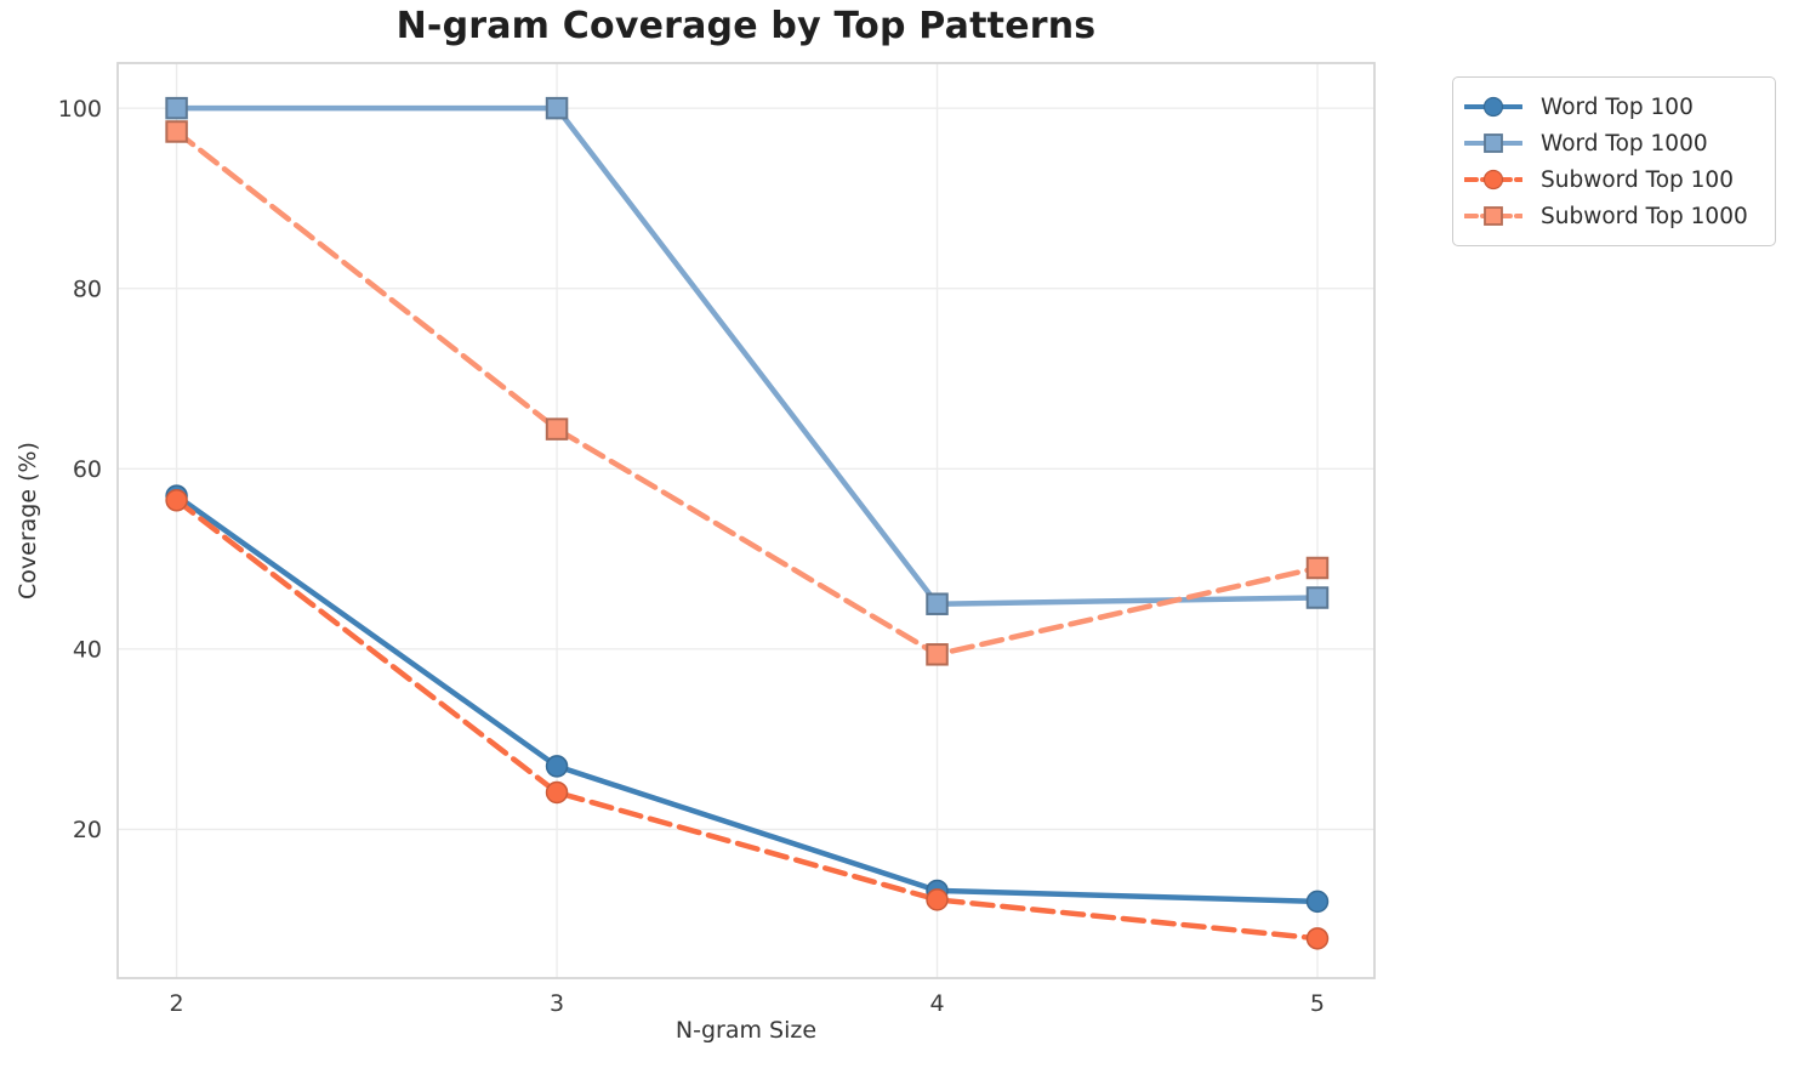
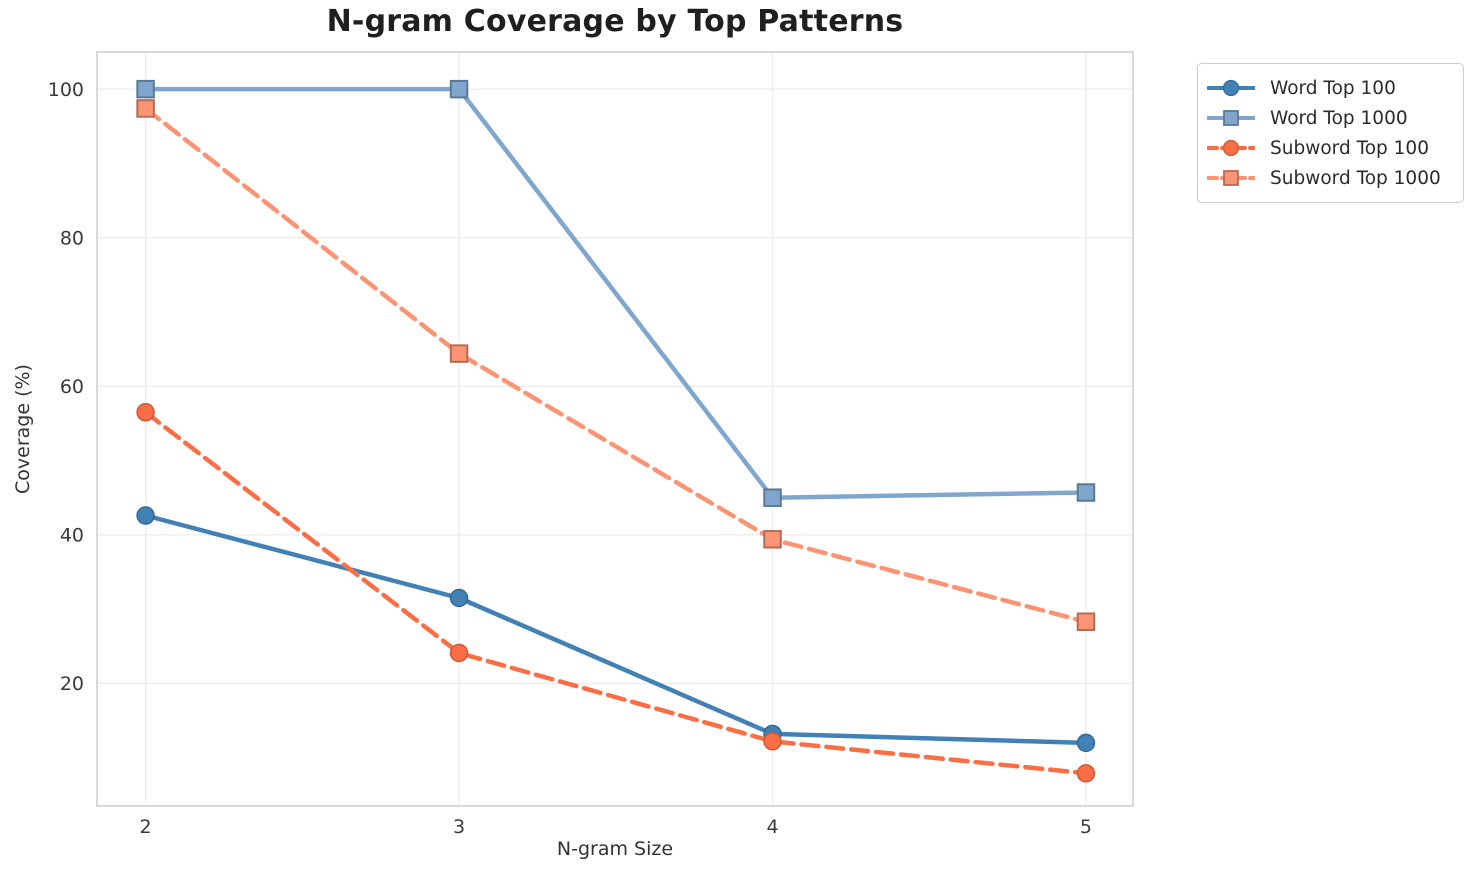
Word Top 100/2: 57 -> 43
Word Top 100/3: 27 -> 32
Subword Top 1000/5: 49 -> 28
